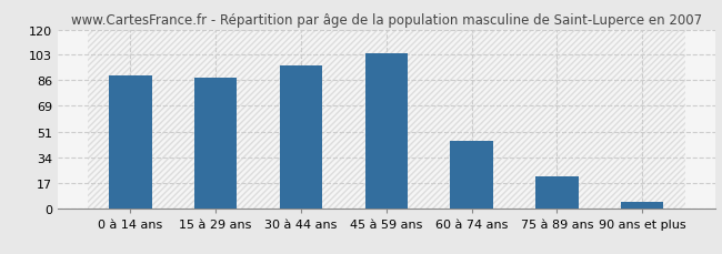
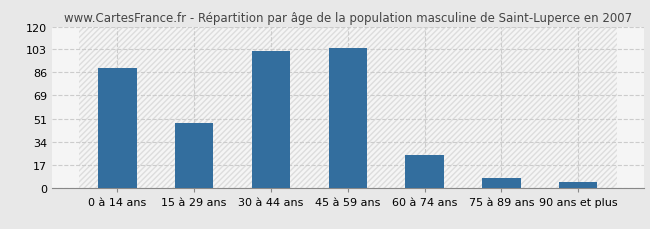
15 à 29 ans: 88 -> 48
30 à 44 ans: 96 -> 102
60 à 74 ans: 45 -> 24
75 à 89 ans: 21 -> 7
